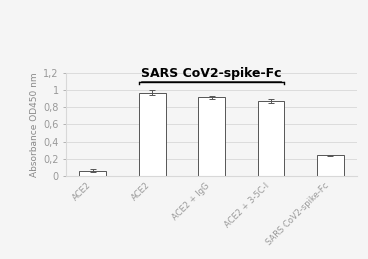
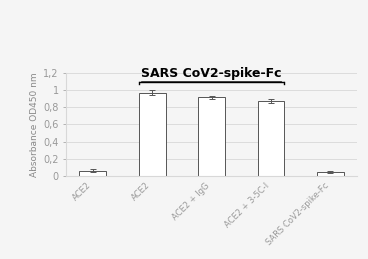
SARS CoV2-spike-Fc: 0,24 -> 0,04
